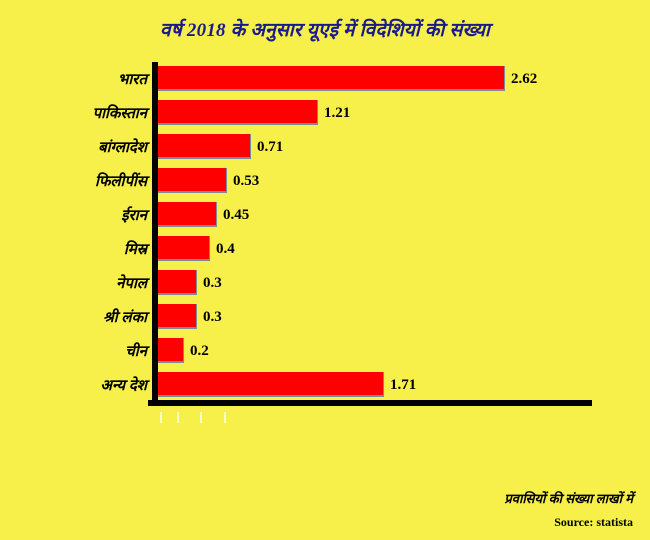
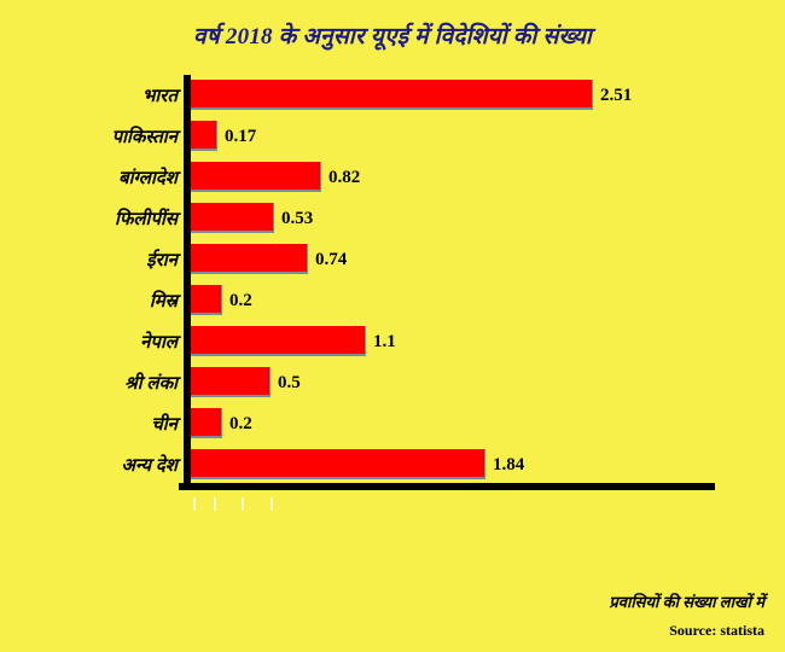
भारत: 2.62 -> 2.51
पाकिस्तान: 1.21 -> 0.17
बांग्लादेश: 0.71 -> 0.82
ईरान: 0.45 -> 0.74
मिस्र: 0.4 -> 0.2
नेपाल: 0.3 -> 1.1
श्री लंका: 0.3 -> 0.5
अन्य देश: 1.71 -> 1.84
